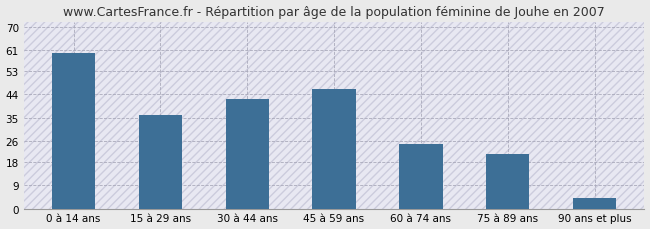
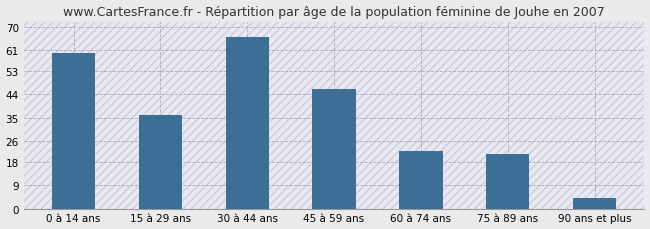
30 à 44 ans: 42 -> 66
60 à 74 ans: 25 -> 22
